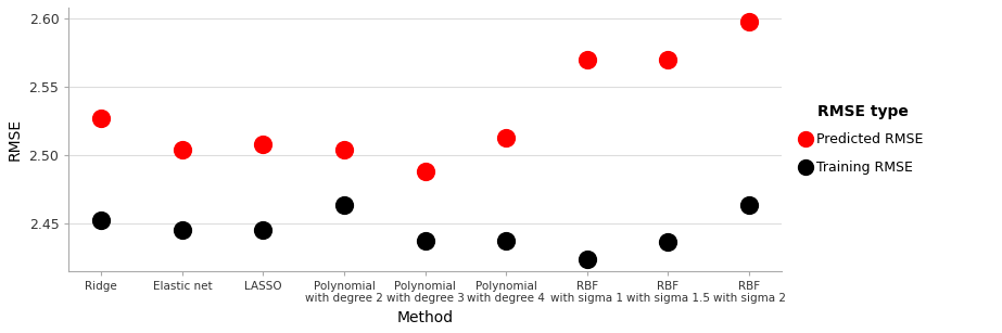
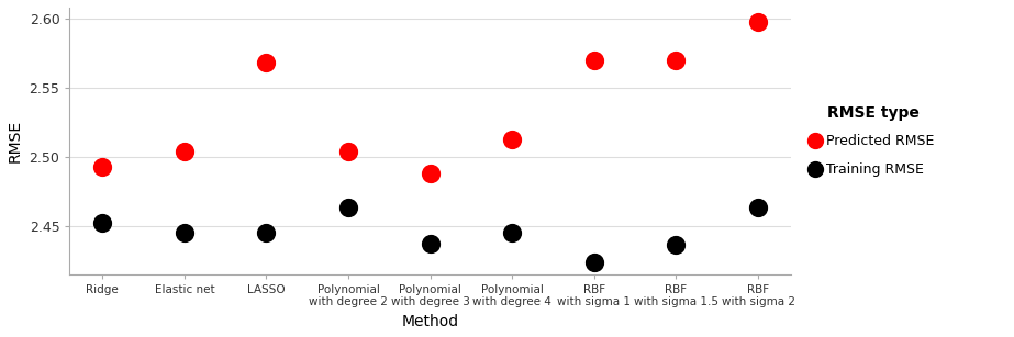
Predicted RMSE/Ridge: 2.527 -> 2.493
Predicted RMSE/LASSO: 2.508 -> 2.568
Training RMSE/Polynomial with degree 4: 2.437 -> 2.445
